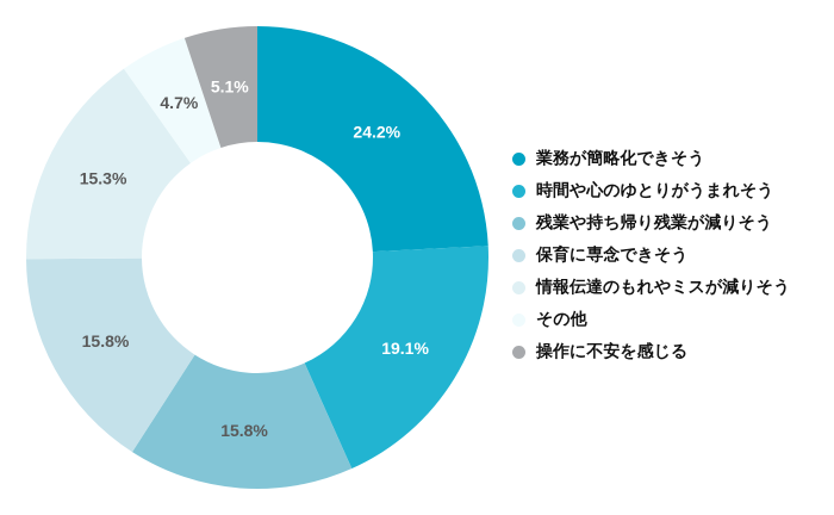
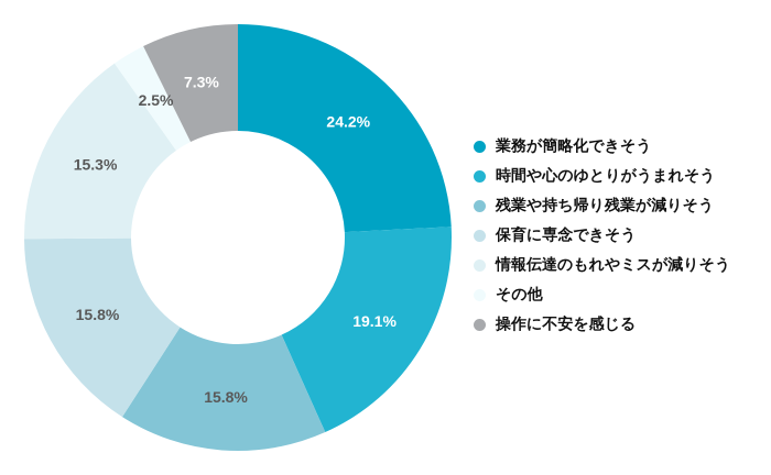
その他: 4.7% -> 2.5%
操作に不安を感じる: 5.1% -> 7.3%
